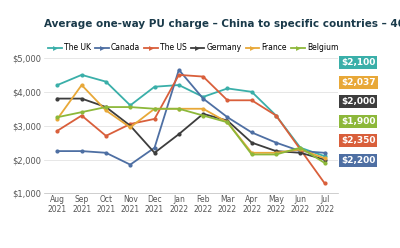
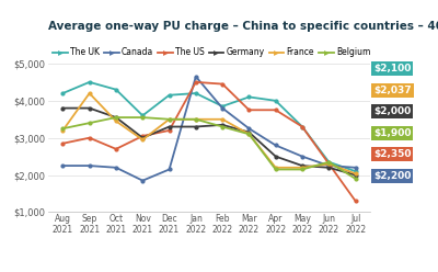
The US/Sep 2021: $3,300 -> $3,000
Canada/Dec 2021: $2,350 -> $2,150
Germany/Dec 2021: $2,200 -> $3,300
Germany/Jan 2022: $2,750 -> $3,300
